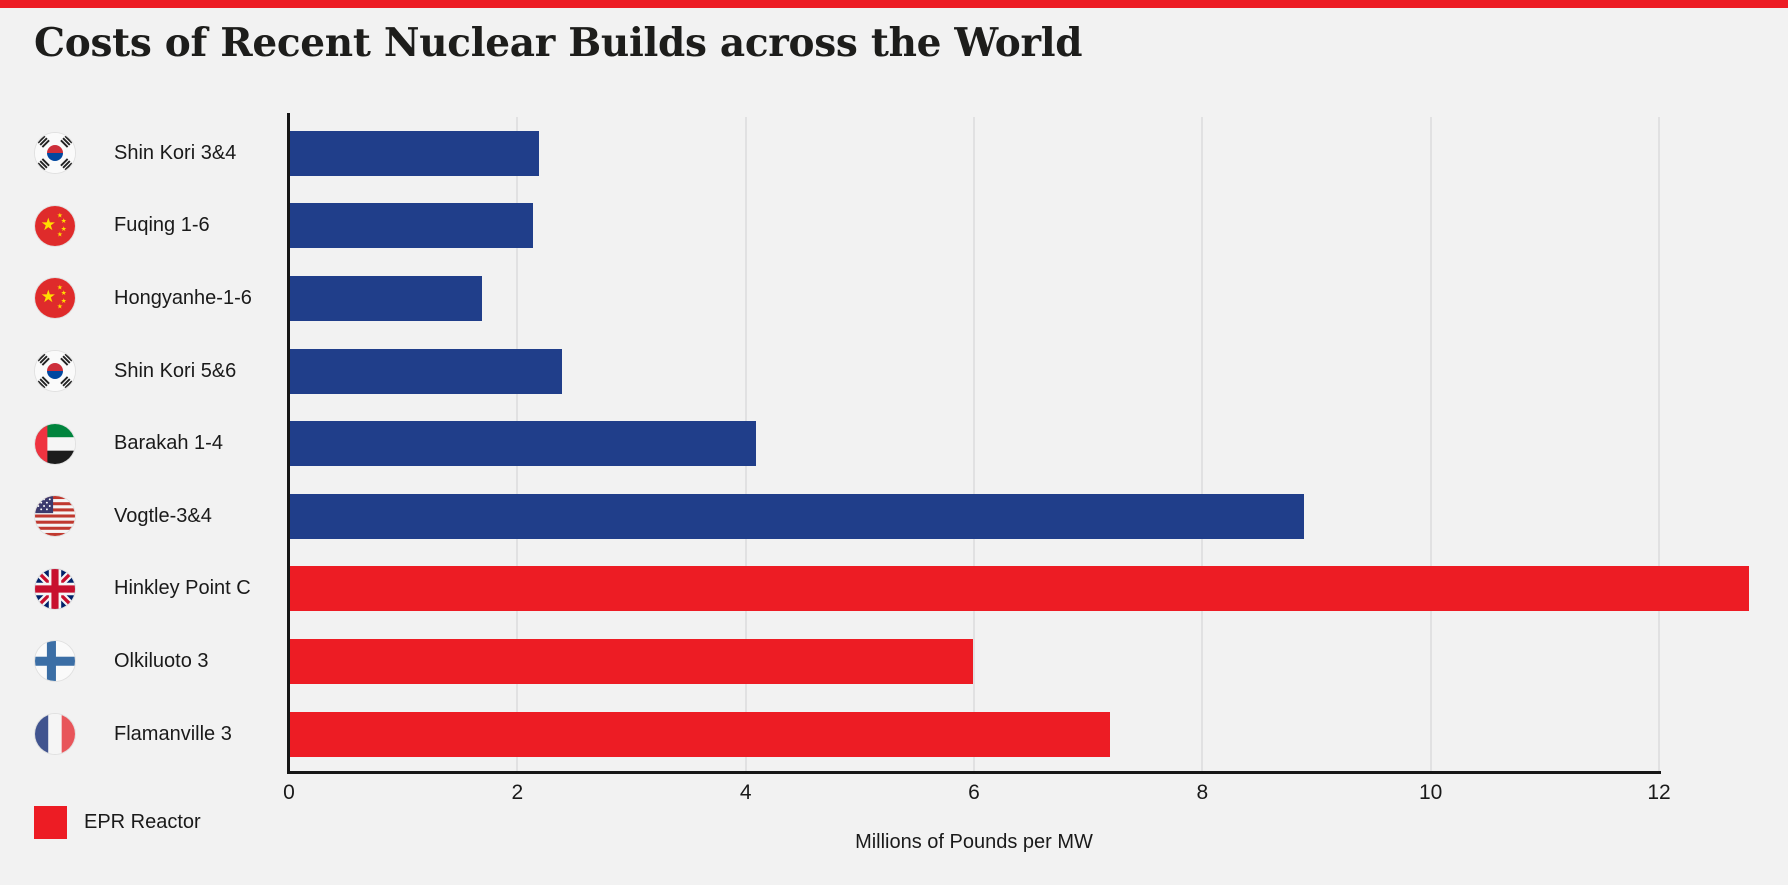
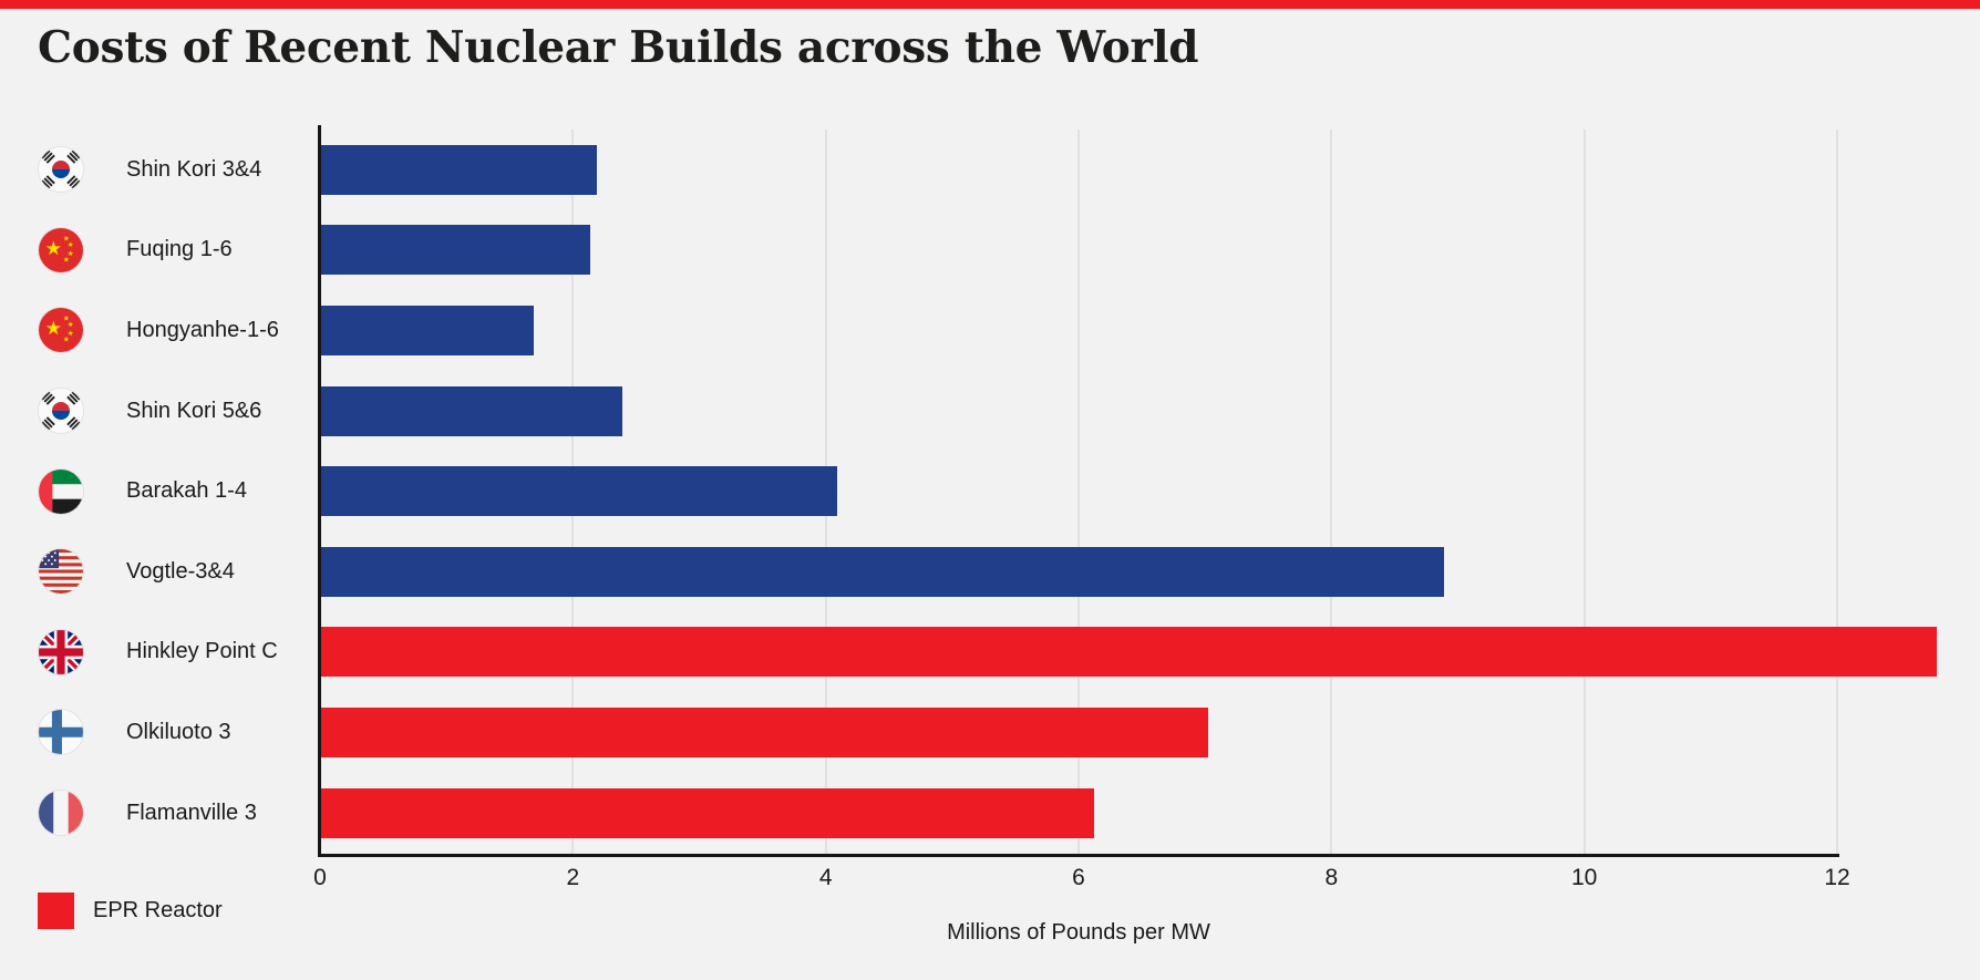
Olkiluoto 3: 6.00 -> 7.03
Flamanville 3: 7.20 -> 6.13
